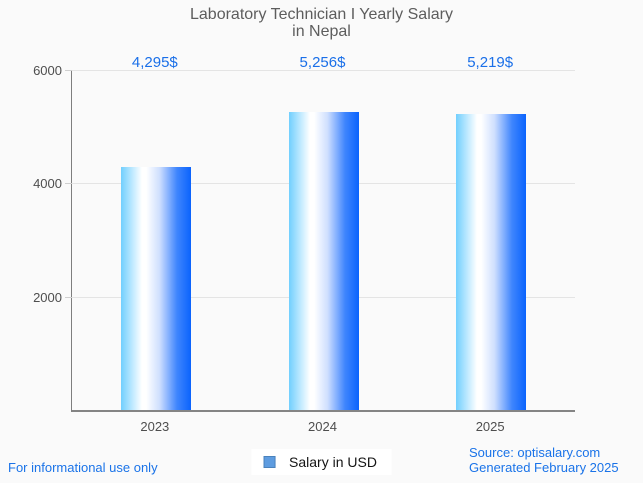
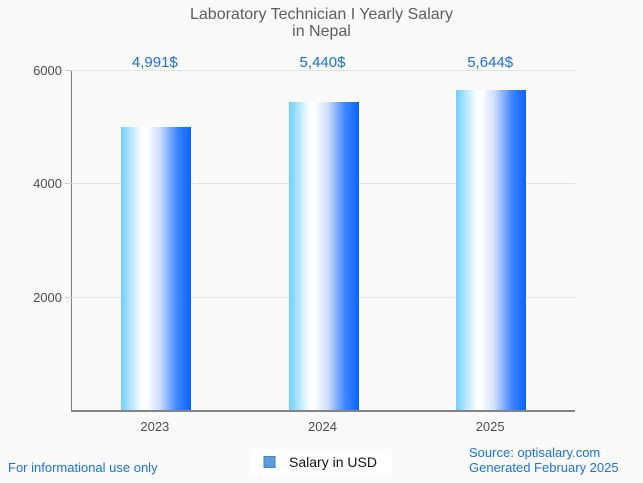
2023: 4,295 -> 4,991
2024: 5,256 -> 5,440
2025: 5,219 -> 5,644
